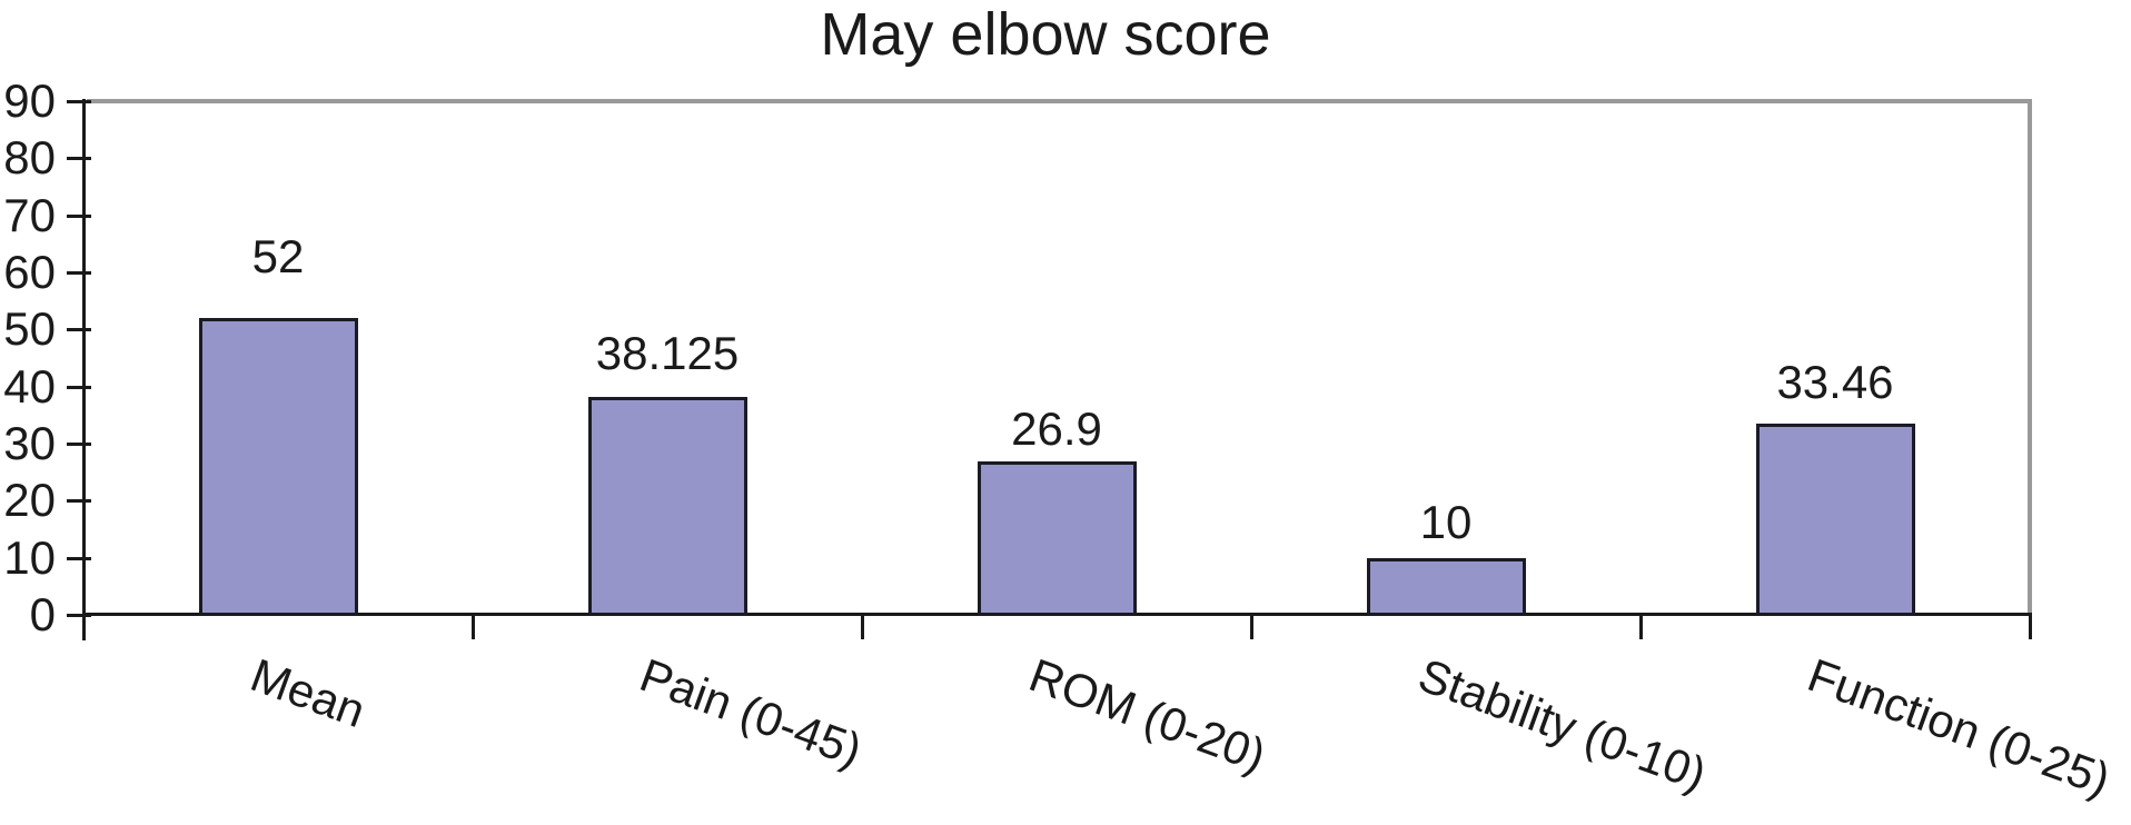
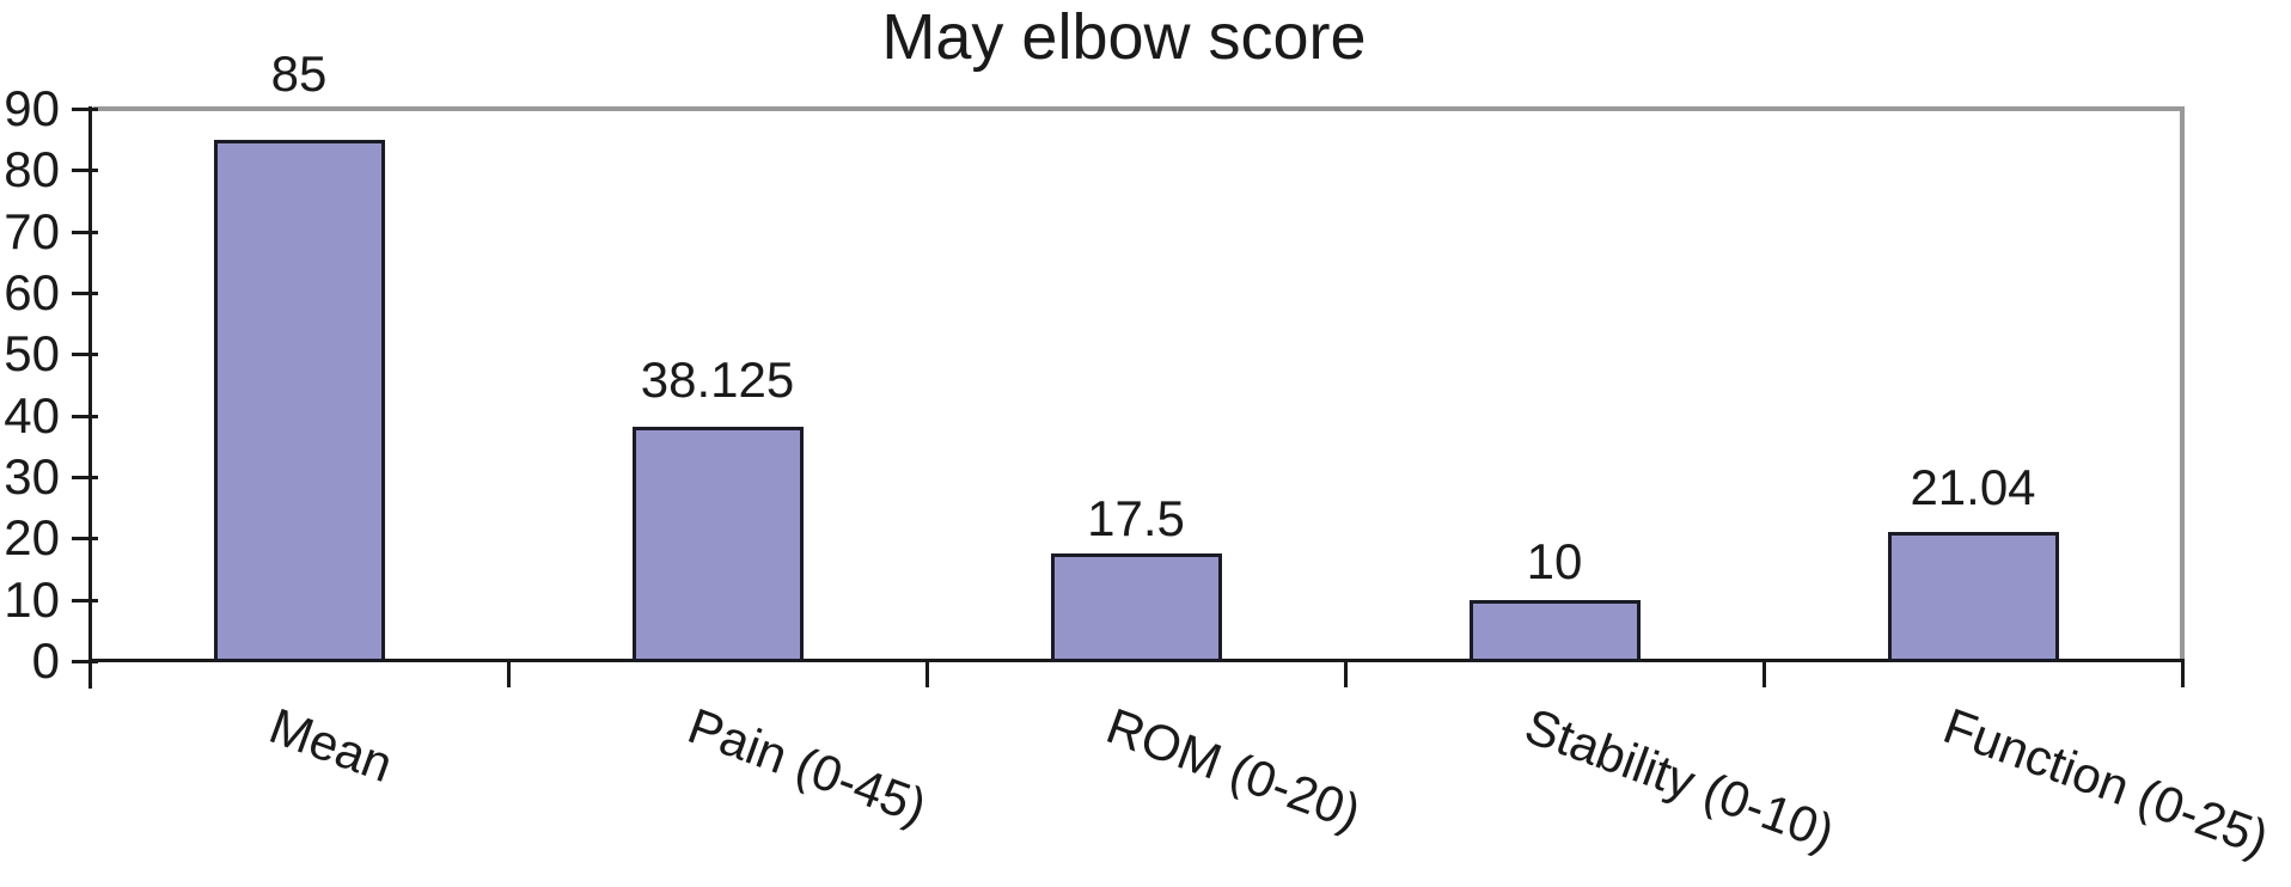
Mean: 52 -> 85
ROM (0-20): 26.9 -> 17.5
Function (0-25): 33.46 -> 21.04
